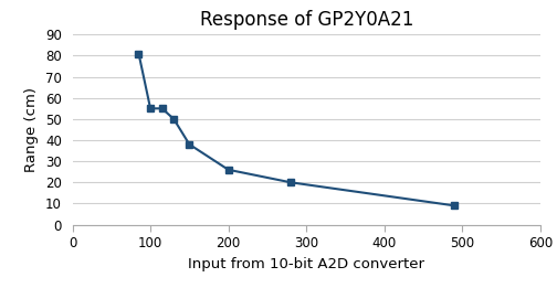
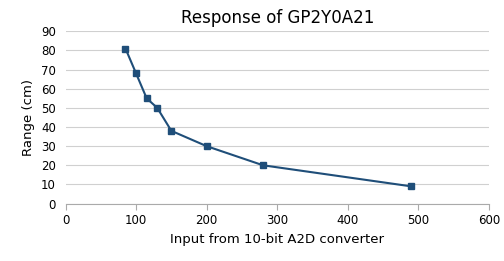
100: 55 -> 68
200: 26 -> 30
